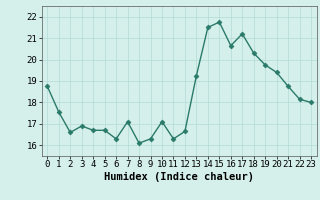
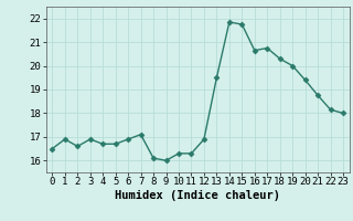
0: 18.75 -> 16.50
1: 17.55 -> 16.90
6: 16.30 -> 16.90
9: 16.30 -> 16.00
10: 17.10 -> 16.30
12: 16.65 -> 16.90
13: 19.25 -> 19.50
14: 21.50 -> 21.85
17: 21.20 -> 20.75
19: 19.75 -> 20.00
